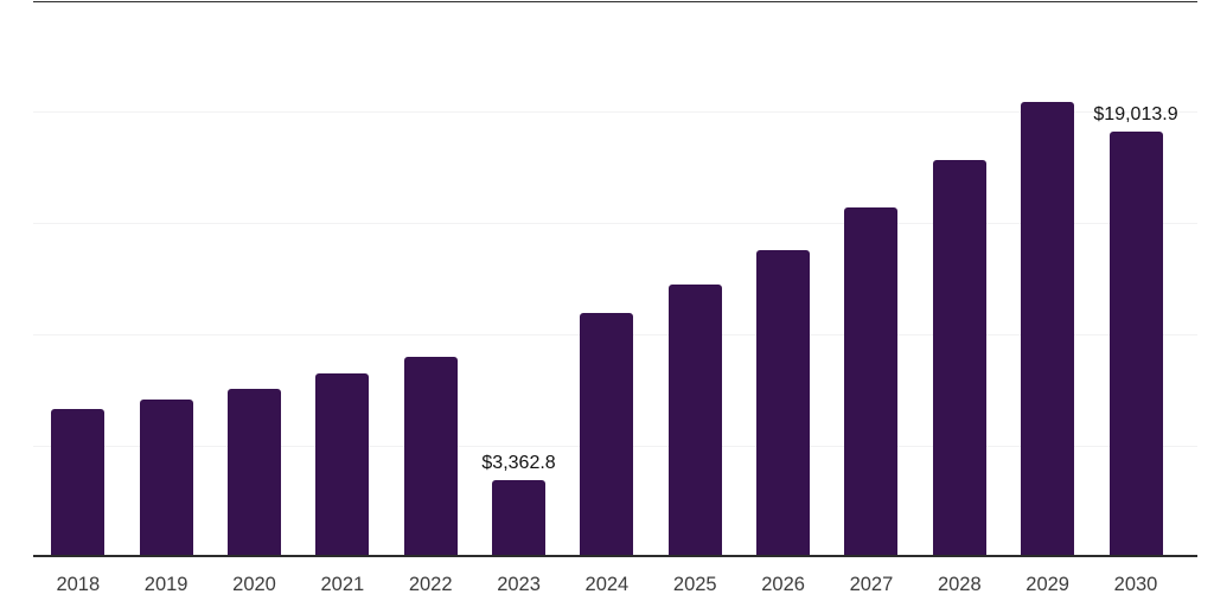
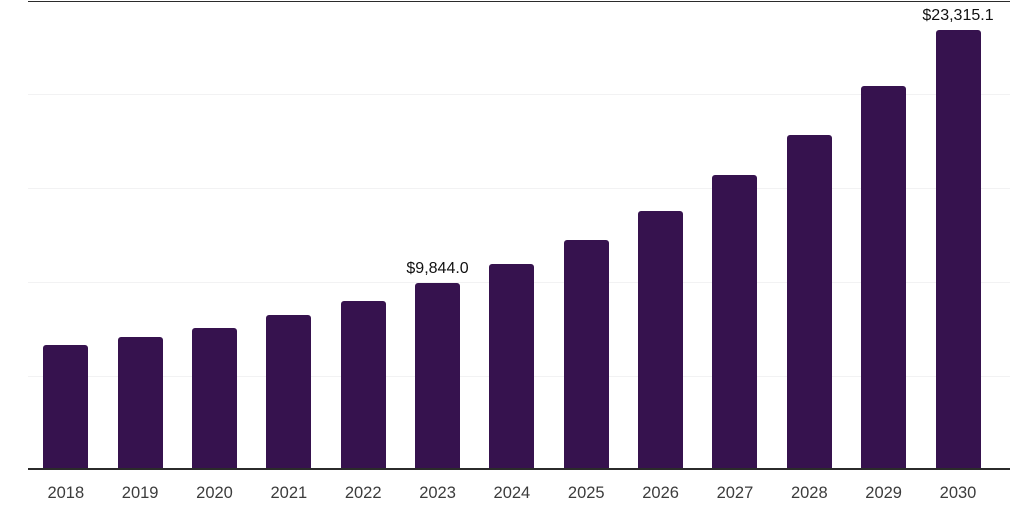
2023: $3,362.8 -> $9,844.0
2030: $19,013.9 -> $23,315.1
